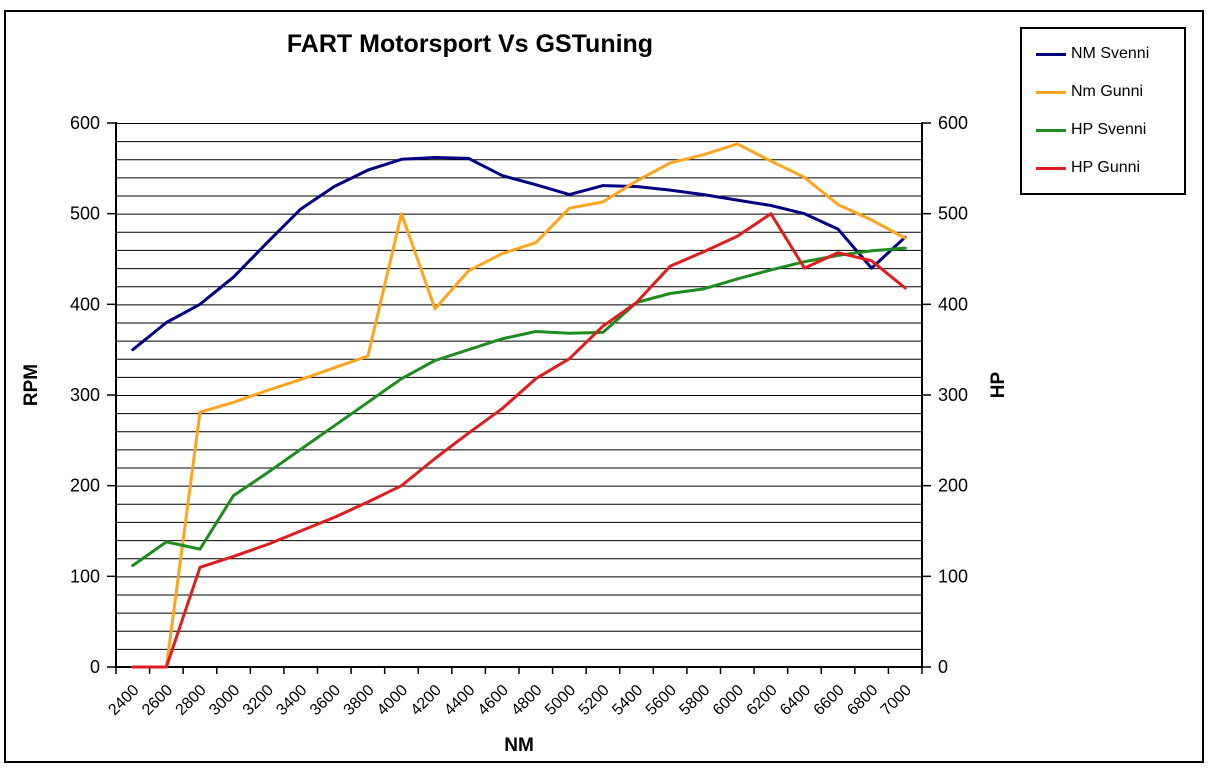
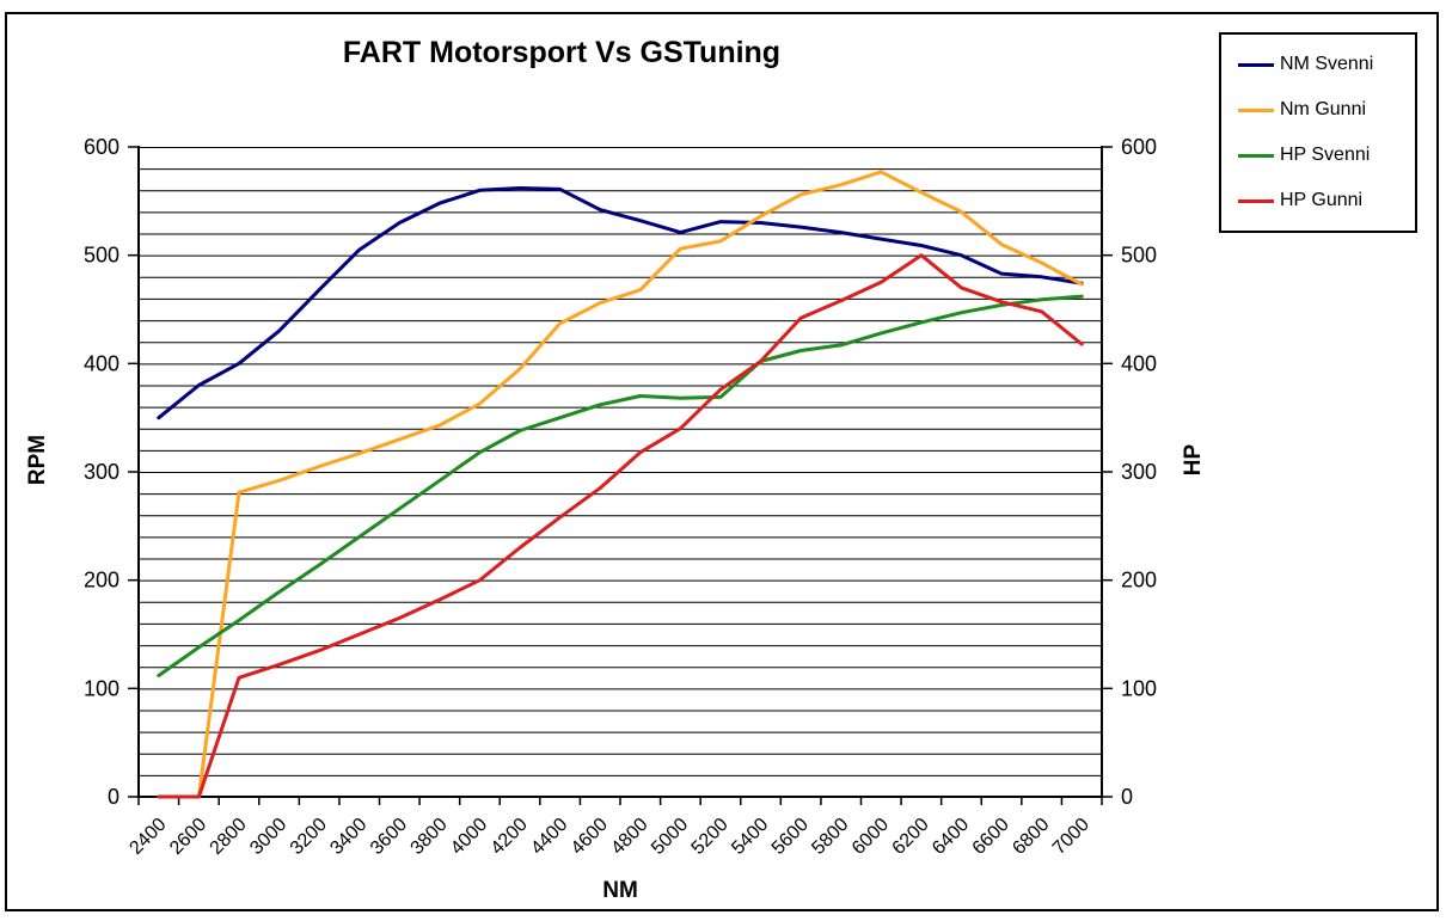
HP Svenni/2800: 130 -> 160
Nm Gunni/4000: 500 -> 360
HP Gunni/6400: 440 -> 470
NM Svenni/6800: 440 -> 480
